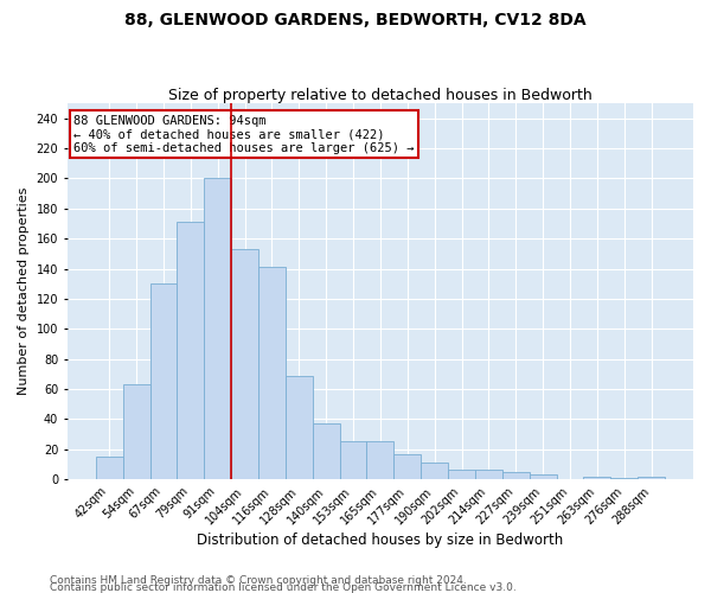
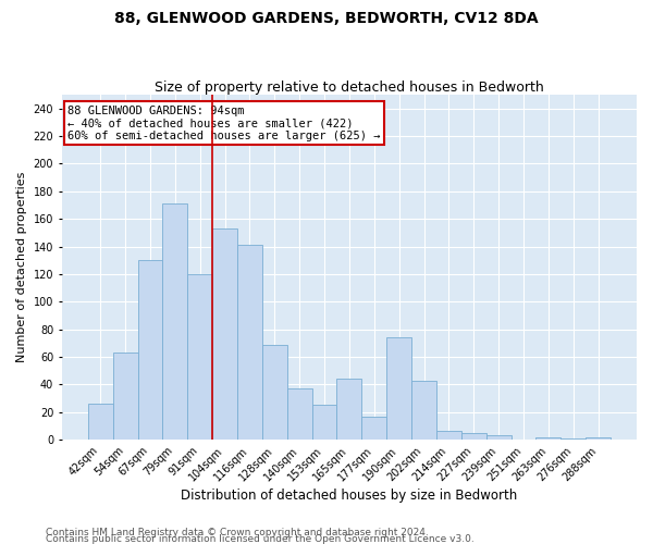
42sqm: 15 -> 26
91sqm: 200 -> 120
165sqm: 25 -> 44
190sqm: 11 -> 74
202sqm: 6 -> 43
